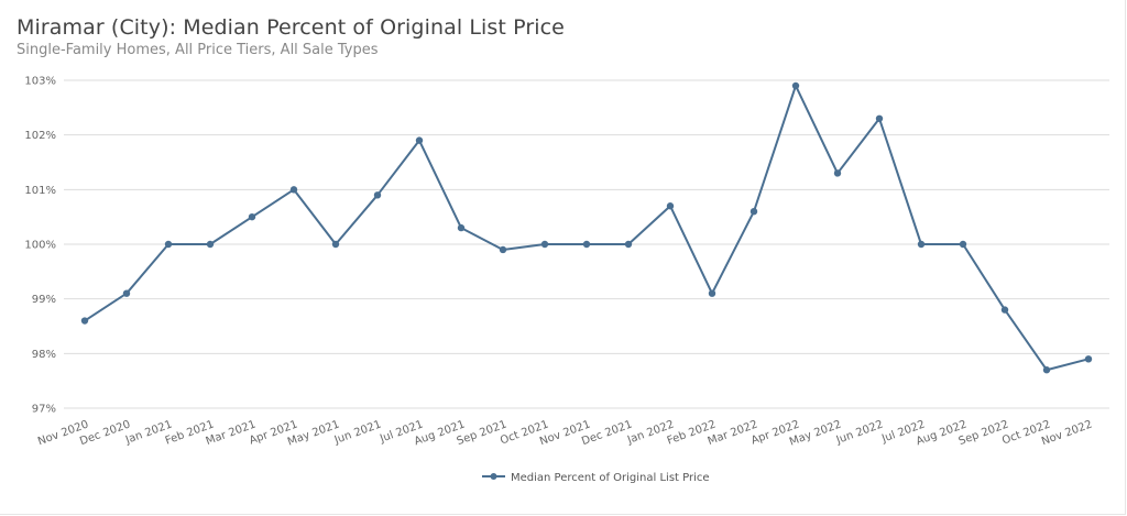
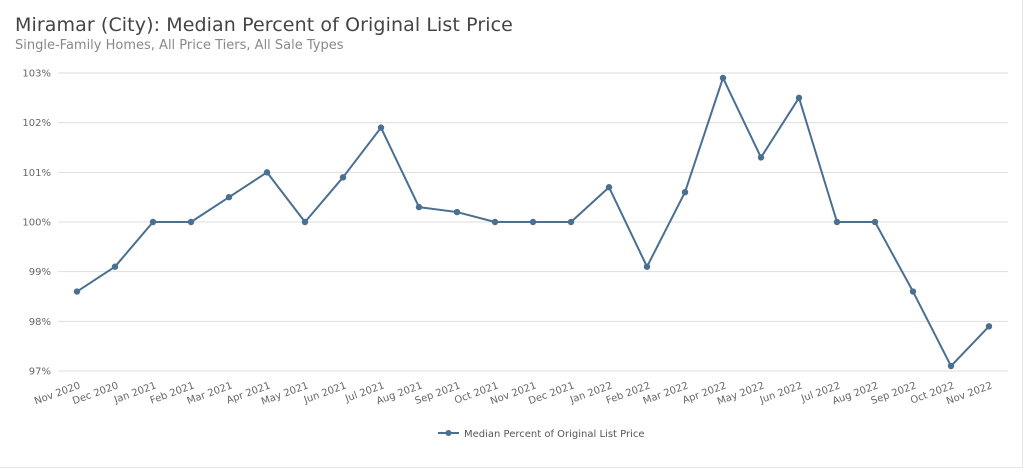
Sep 2021: 99.9% -> 100.2%
Jun 2022: 102.3% -> 102.5%
Sep 2022: 98.8% -> 98.6%
Oct 2022: 97.7% -> 97.1%
